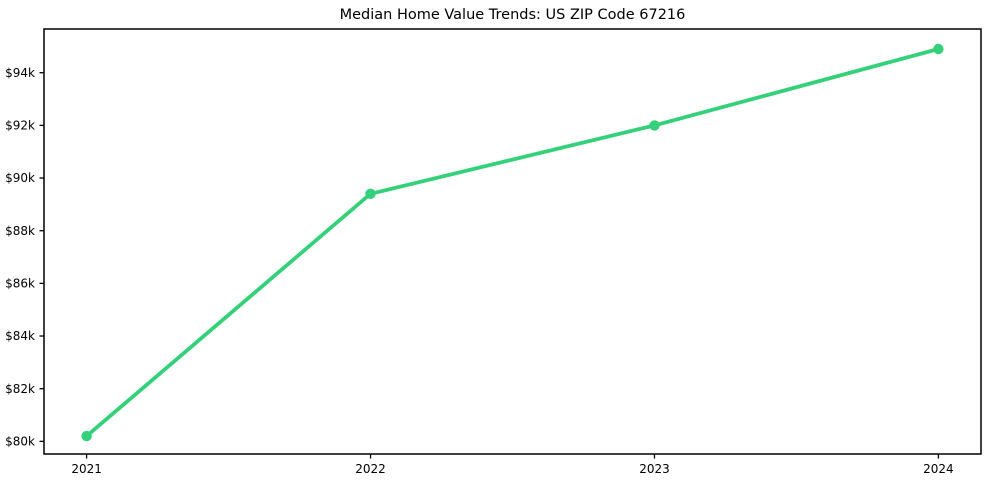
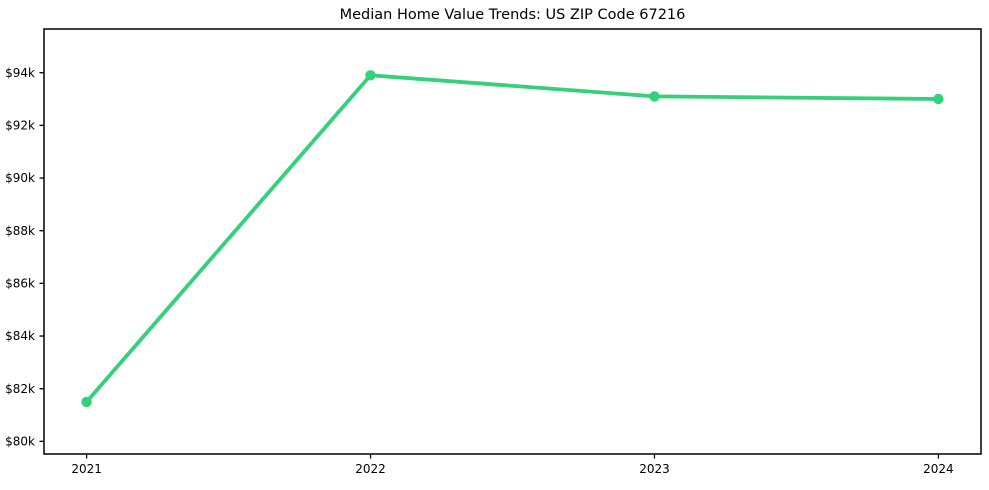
2021: $80.2k -> $81.5k
2022: $89.4k -> $93.9k
2023: $92.0k -> $93.1k
2024: $94.9k -> $93.0k
